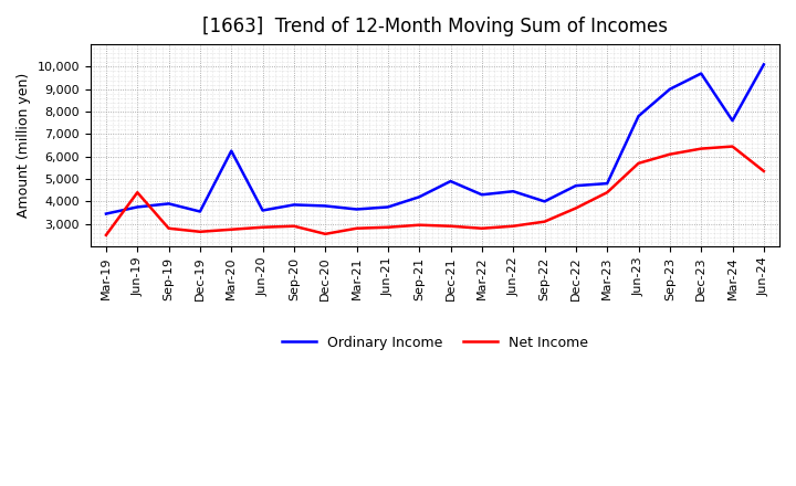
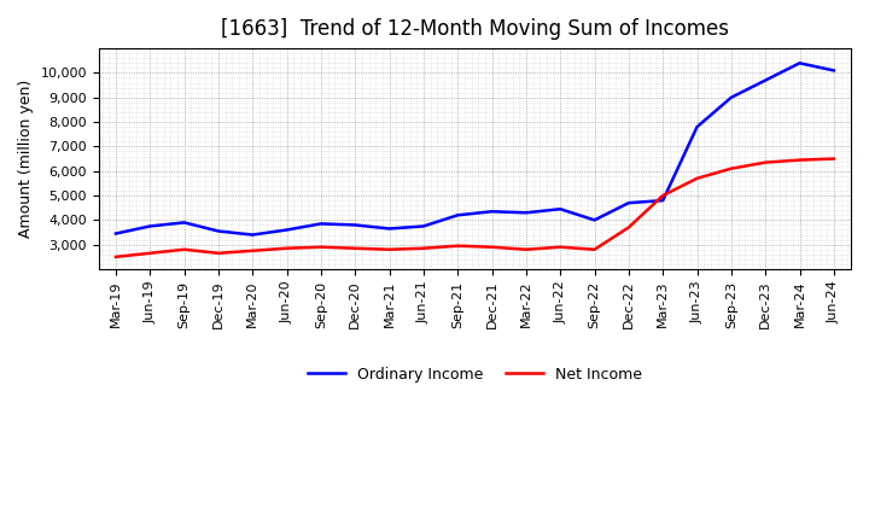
Net Income/Jun-19: 4,400 -> 2,650
Ordinary Income/Mar-20: 6,250 -> 3,400
Net Income/Dec-20: 2,550 -> 2,850
Ordinary Income/Dec-21: 4,900 -> 4,350
Net Income/Sep-22: 3,100 -> 2,800
Net Income/Mar-23: 4,400 -> 5,000
Ordinary Income/Mar-24: 7,600 -> 10,400
Net Income/Jun-24: 5,350 -> 6,500
